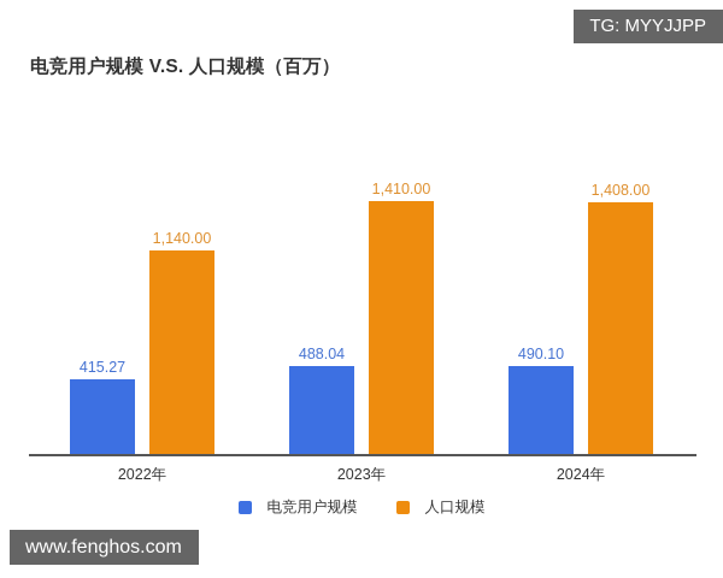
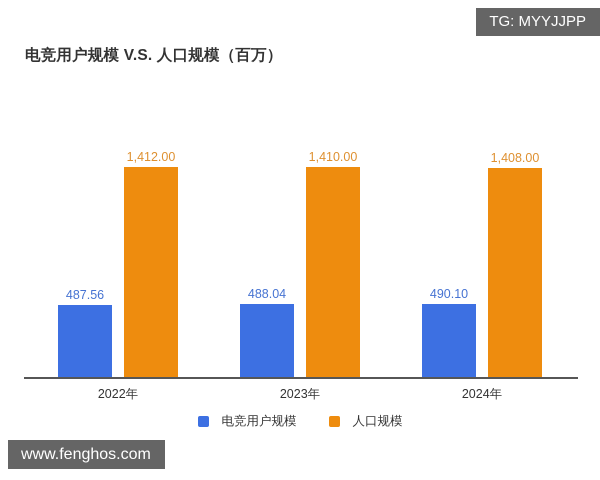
电竞用户规模/2022年: 415.27 -> 487.56
人口规模/2022年: 1,140.00 -> 1,412.00
